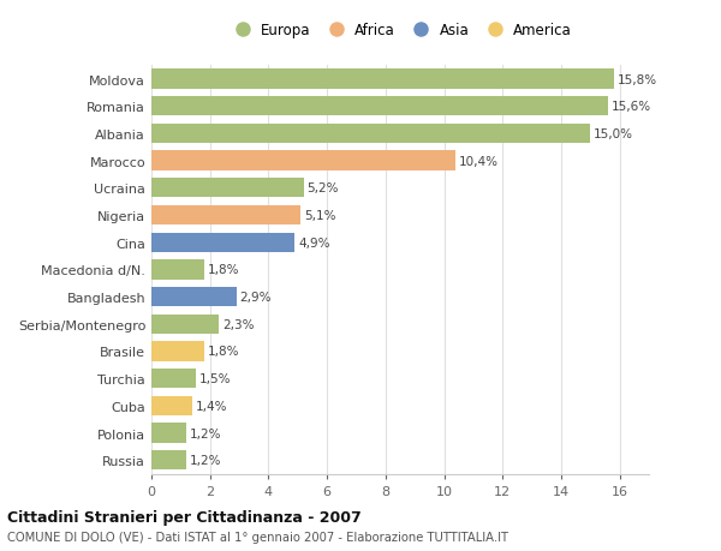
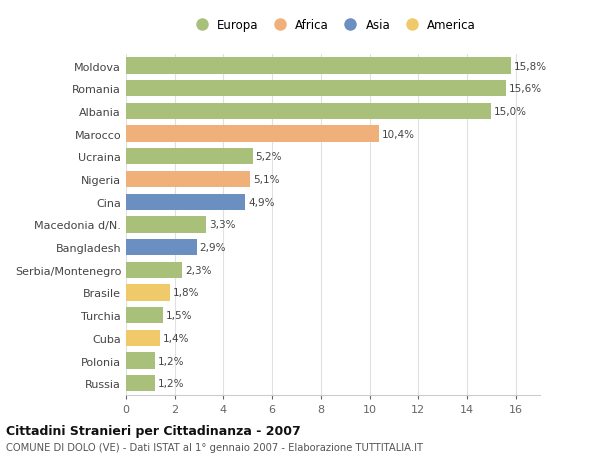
Macedonia d/N.: 1,8% -> 3,3%
